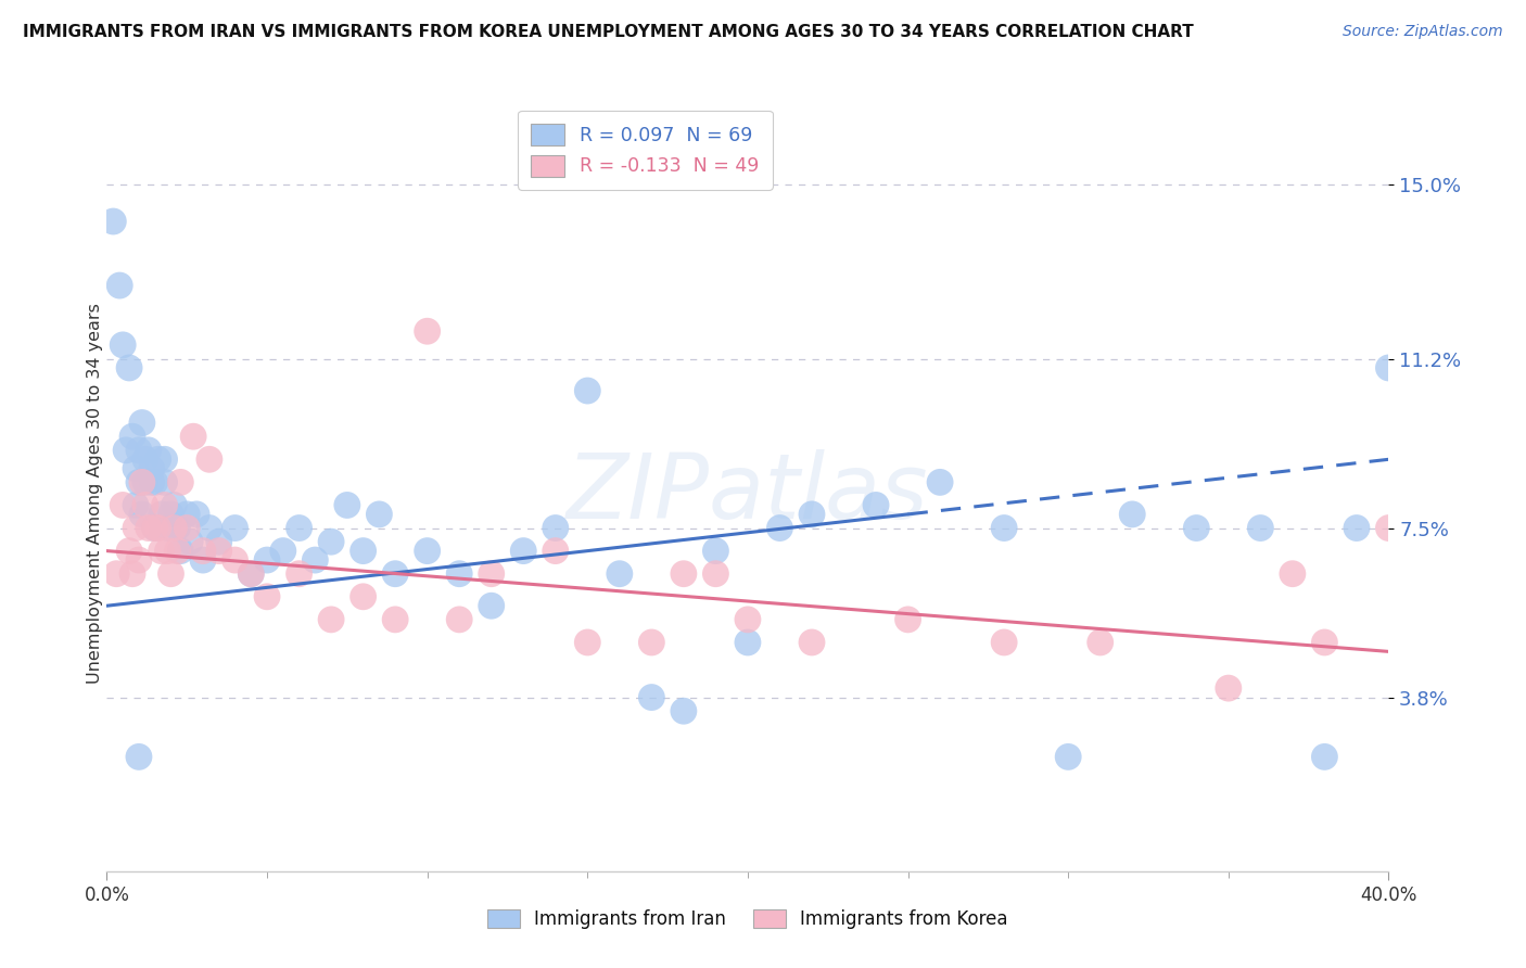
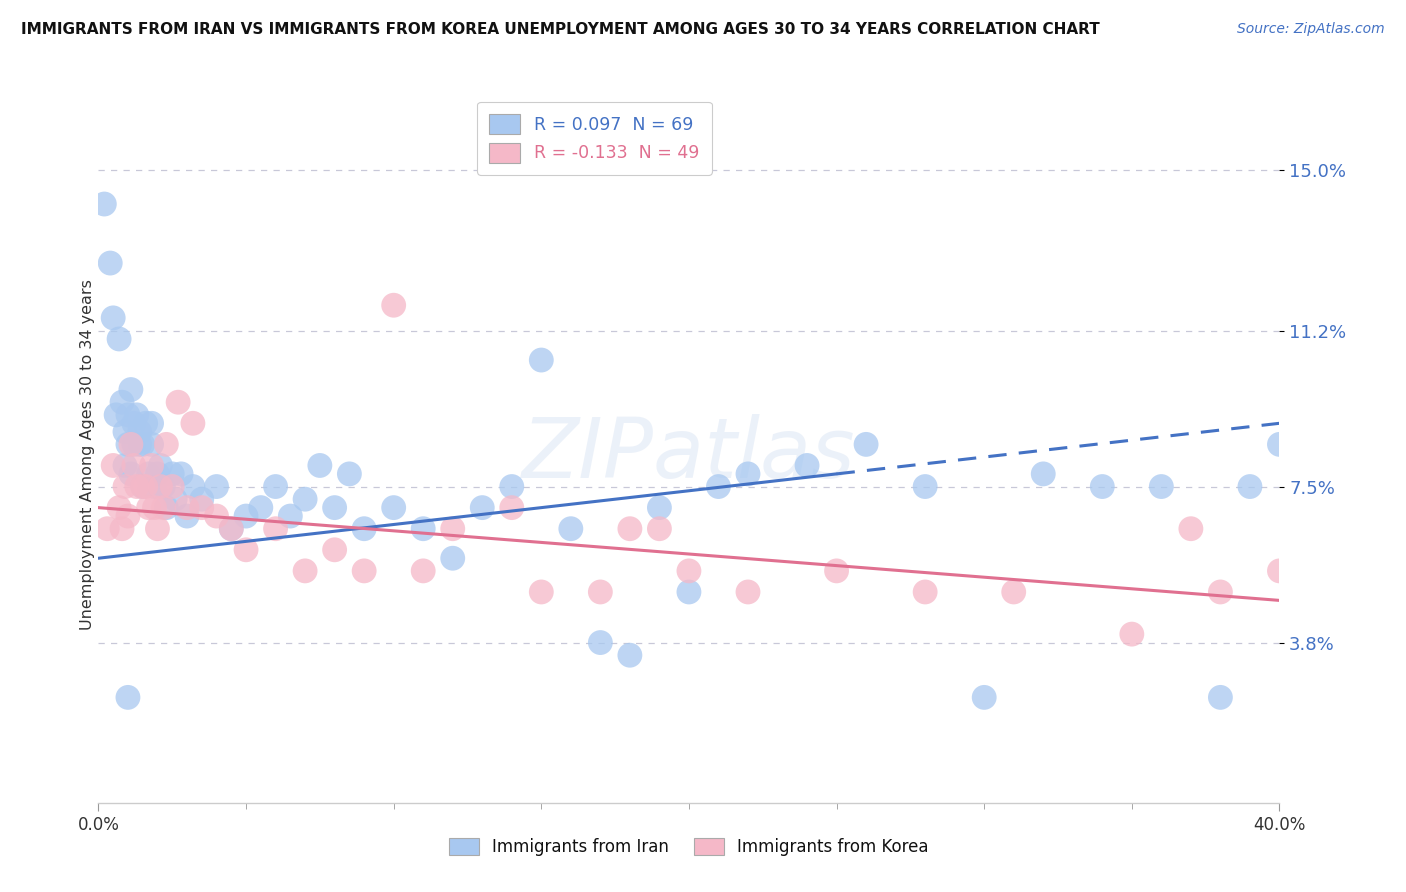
R = 0.097 N = 69/40.0%: 11.0% -> 8.5%
R = -0.133 N = 49/40.0%: 7.5% -> 5.5%
